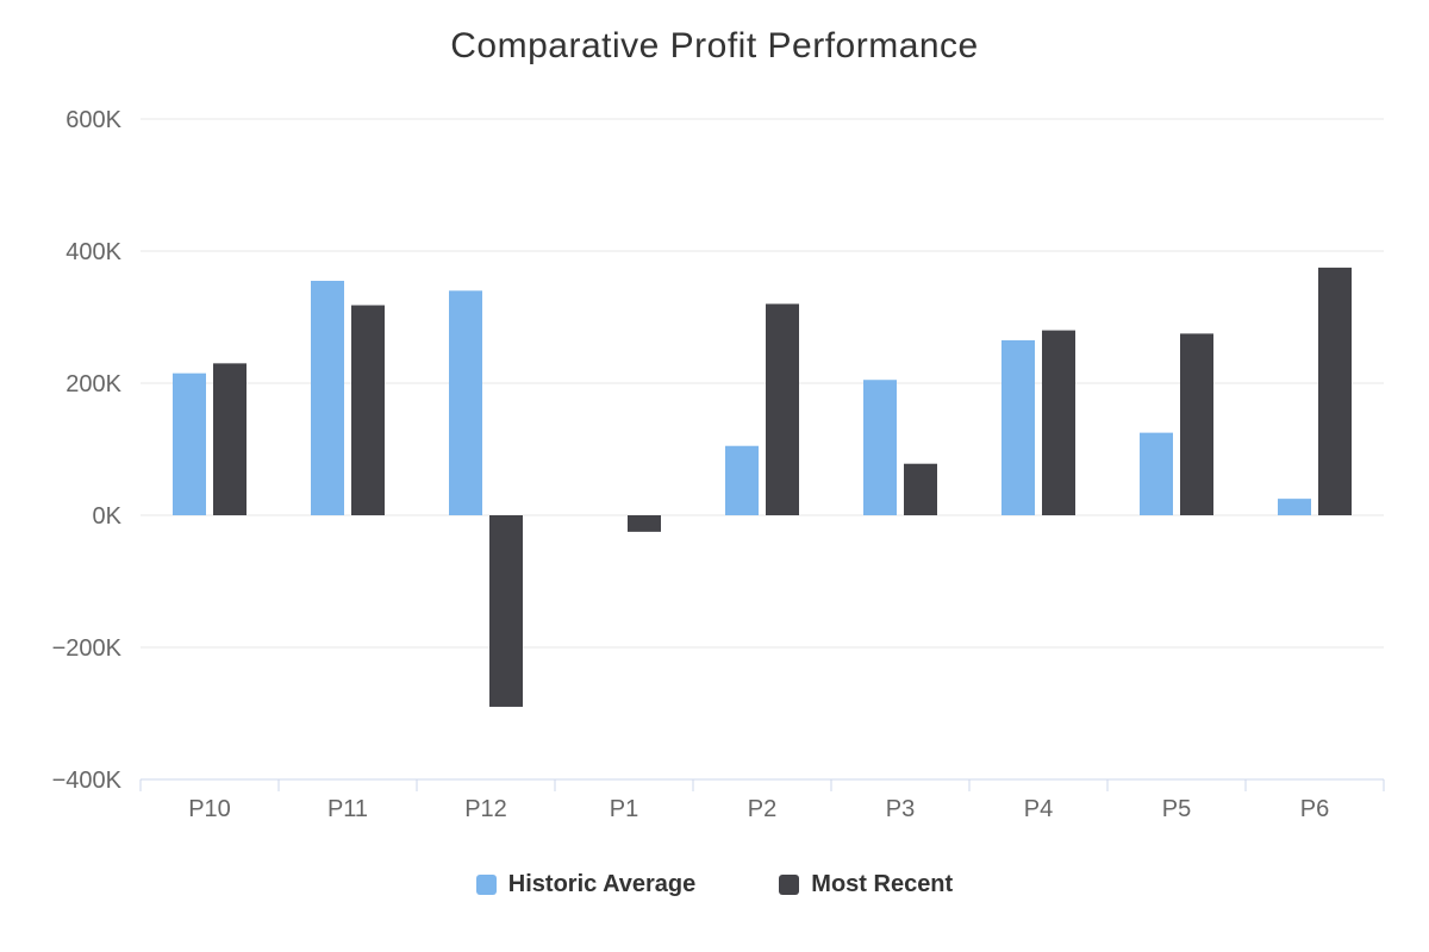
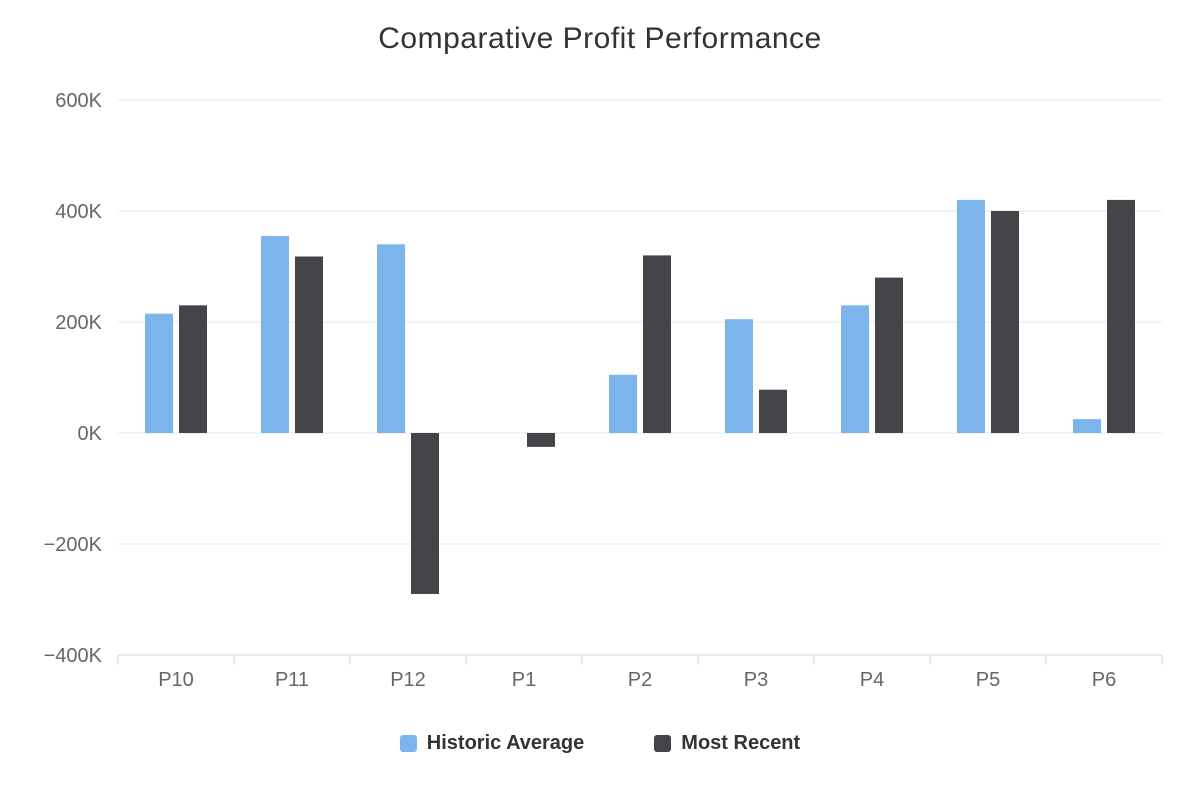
Historic Average/P4: 260K -> 230K
Historic Average/P5: 120K -> 420K
Most Recent/P5: 280K -> 400K
Most Recent/P6: 380K -> 420K
